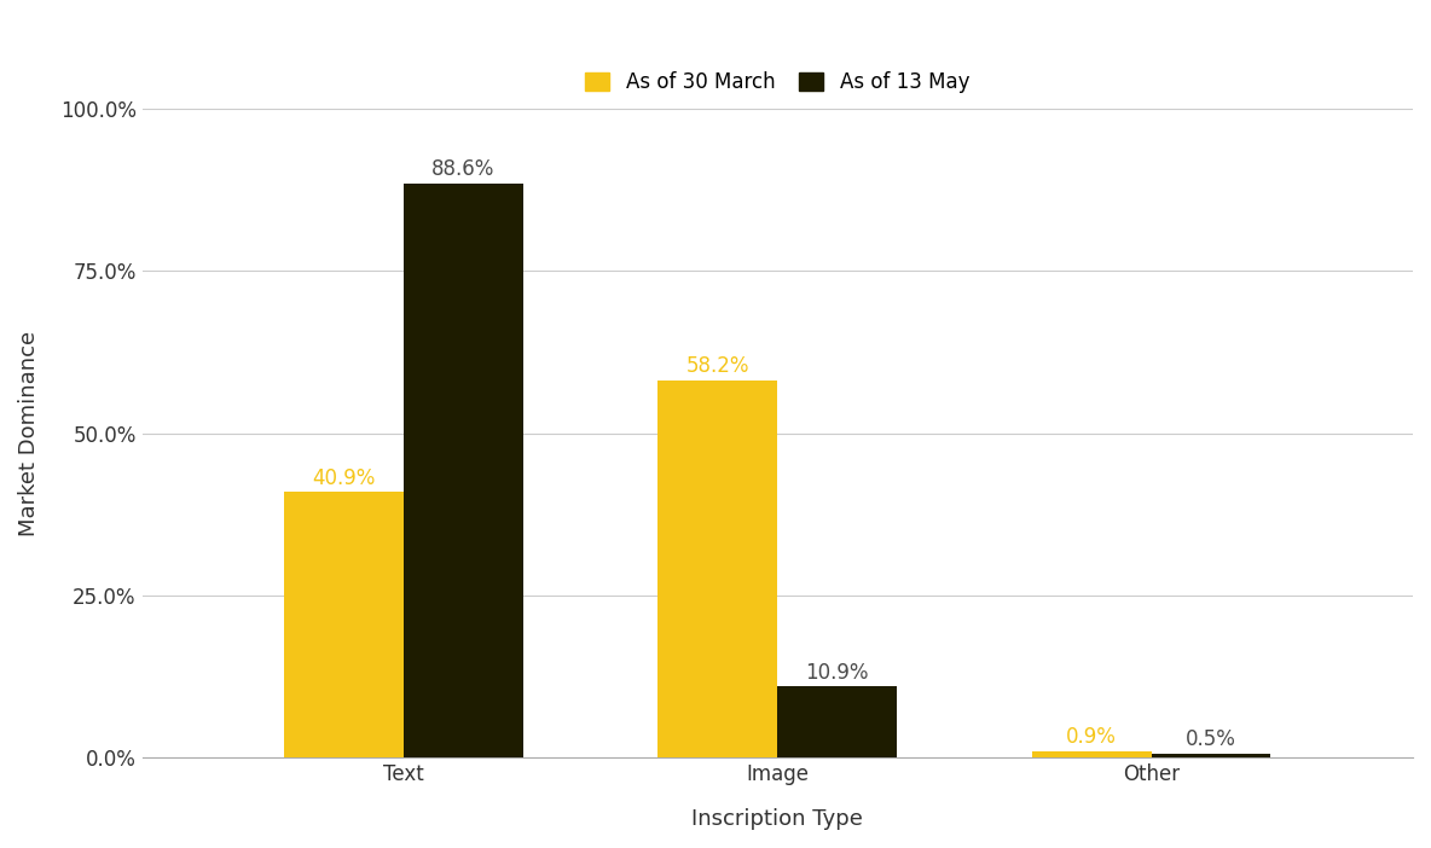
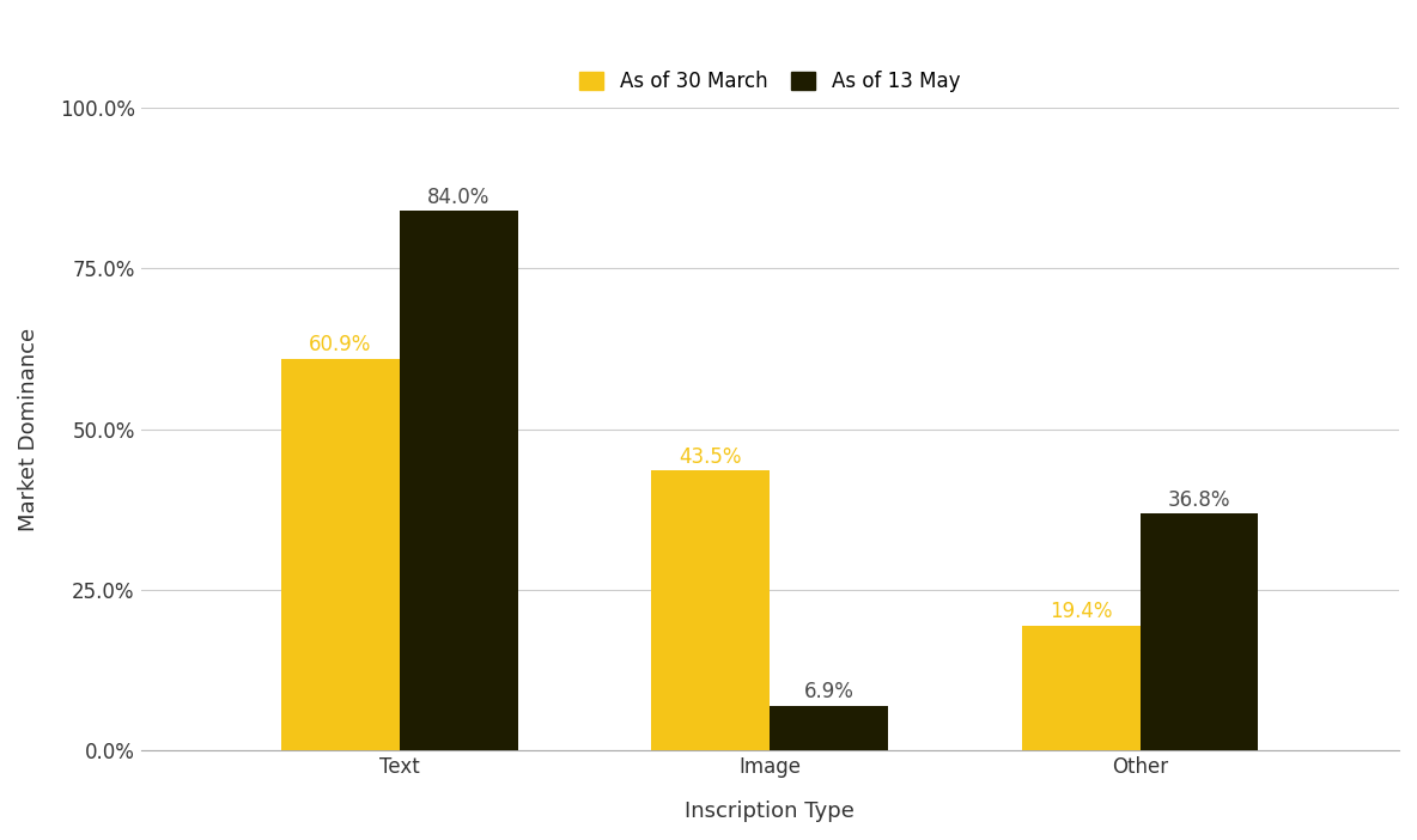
As of 30 March/Text: 40.9% -> 60.9%
As of 13 May/Text: 88.6% -> 84.0%
As of 30 March/Image: 58.2% -> 43.5%
As of 13 May/Image: 10.9% -> 6.9%
As of 30 March/Other: 0.9% -> 19.4%
As of 13 May/Other: 0.5% -> 36.8%
